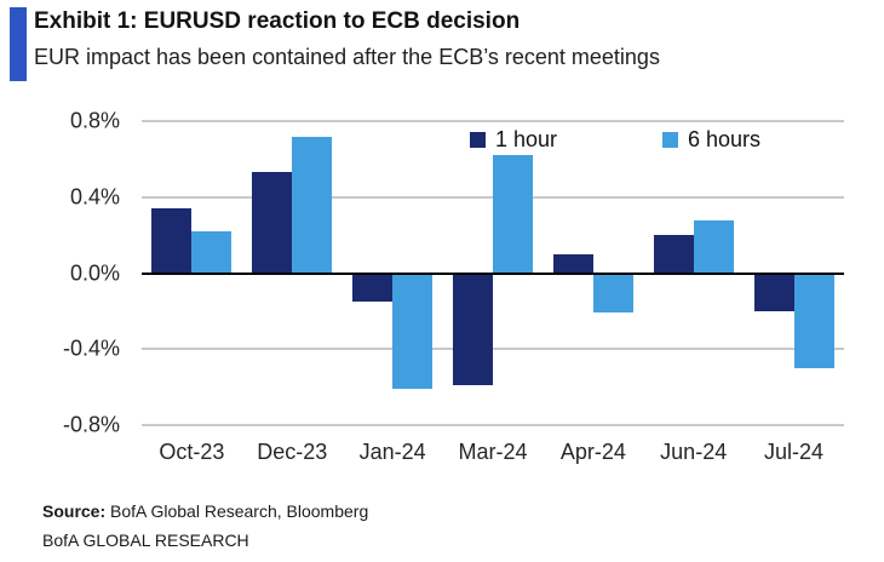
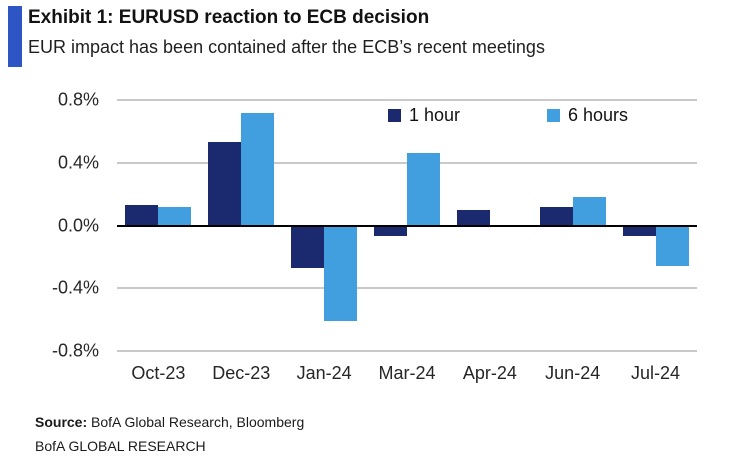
1 hour/Oct-23: 0.34% -> 0.13%
6 hours/Oct-23: 0.22% -> 0.12%
1 hour/Jan-24: -0.15% -> -0.27%
1 hour/Mar-24: -0.59% -> -0.07%
6 hours/Mar-24: 0.62% -> 0.46%
6 hours/Apr-24: -0.21% -> -0.01%
1 hour/Jun-24: 0.20% -> 0.12%
6 hours/Jun-24: 0.28% -> 0.18%
1 hour/Jul-24: -0.20% -> -0.07%
6 hours/Jul-24: -0.50% -> -0.26%
